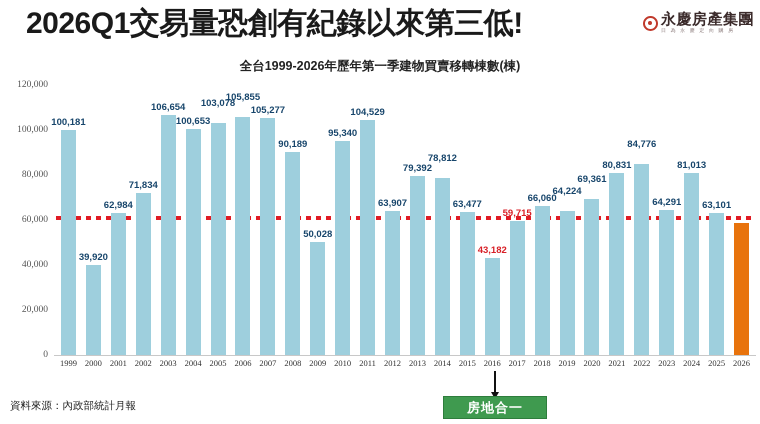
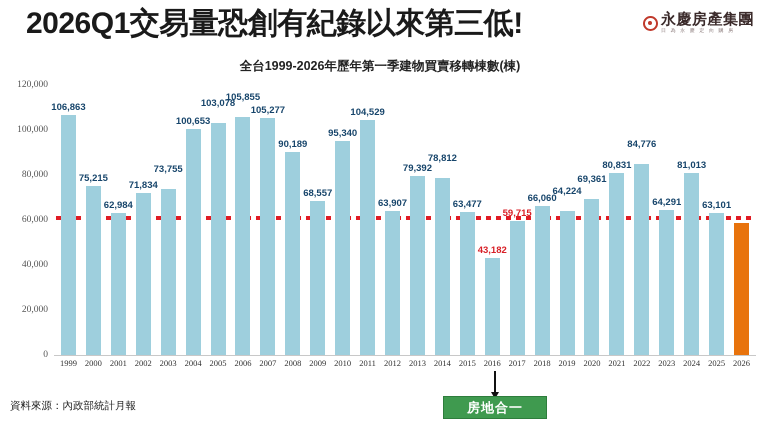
1999: 100,181 -> 106,863
2000: 39,920 -> 75,215
2003: 106,654 -> 73,755
2009: 50,028 -> 68,557
